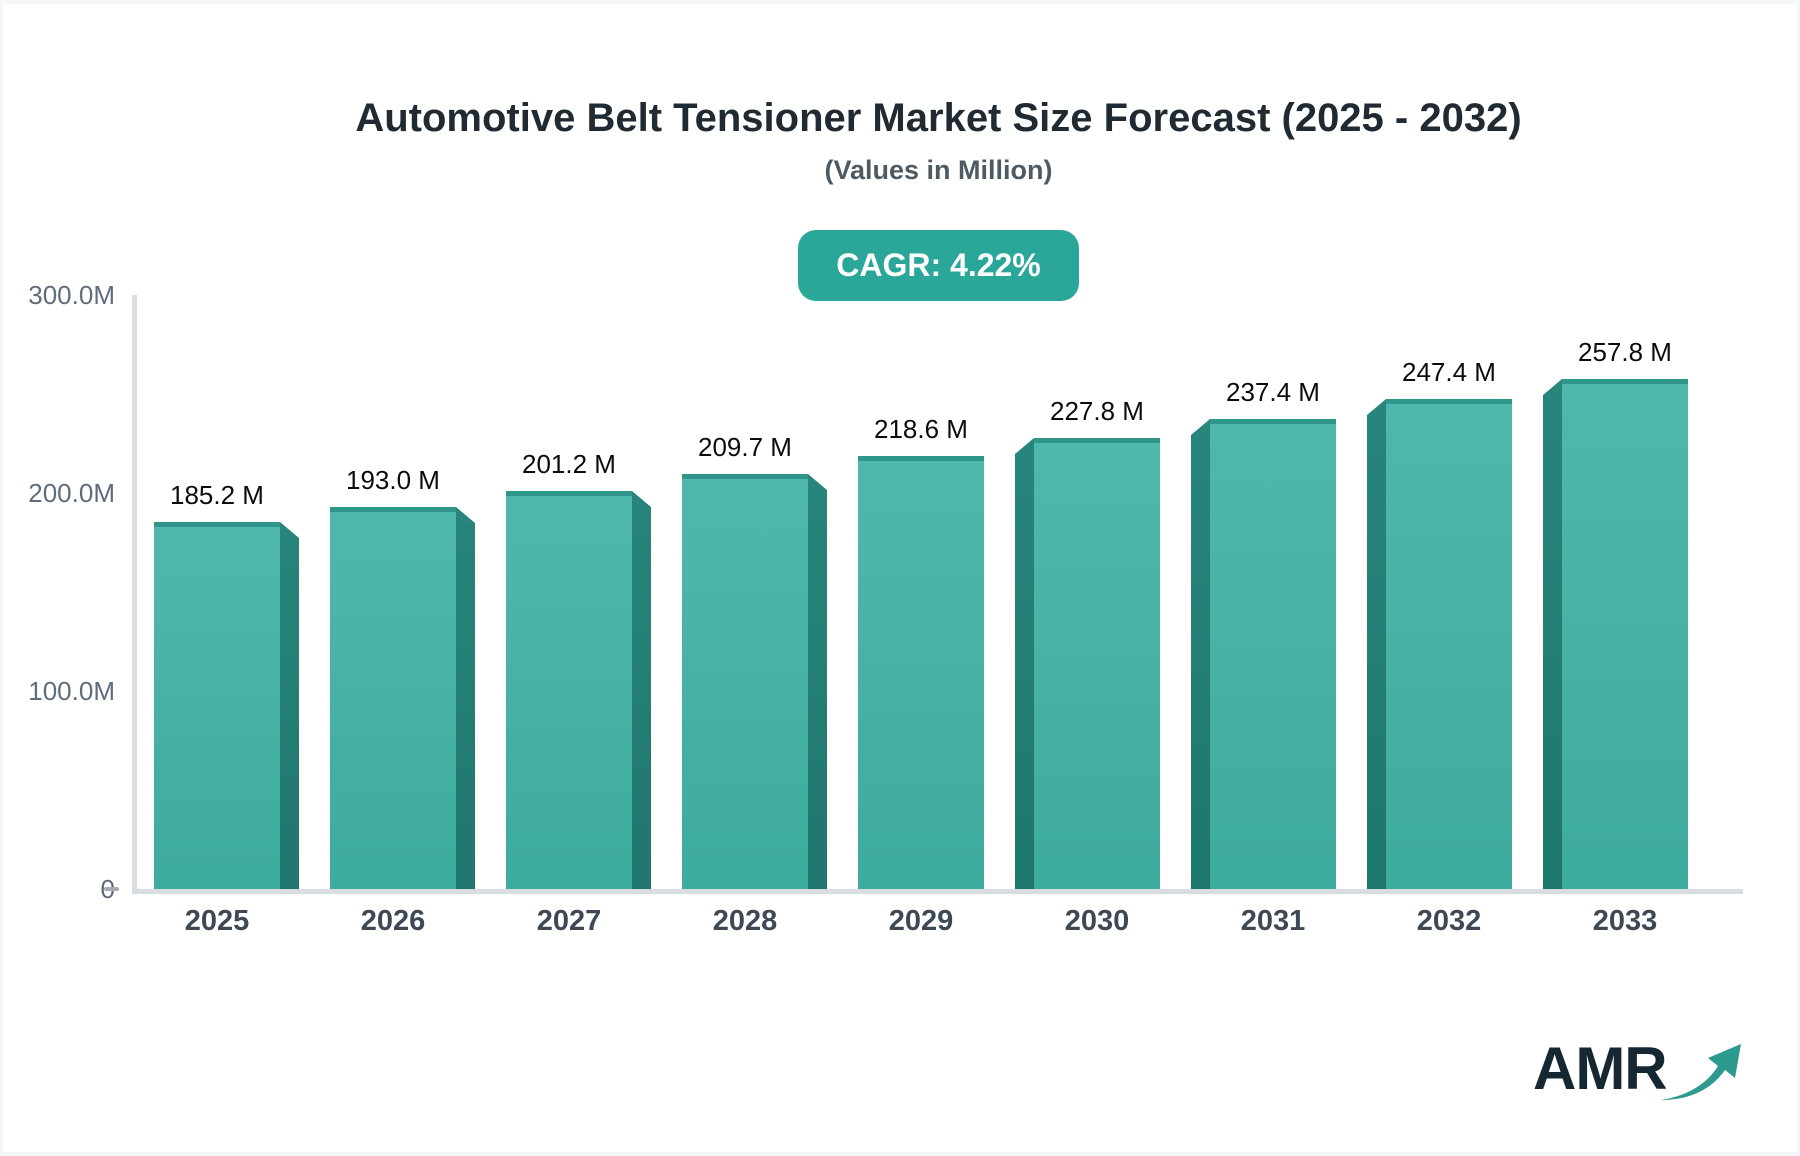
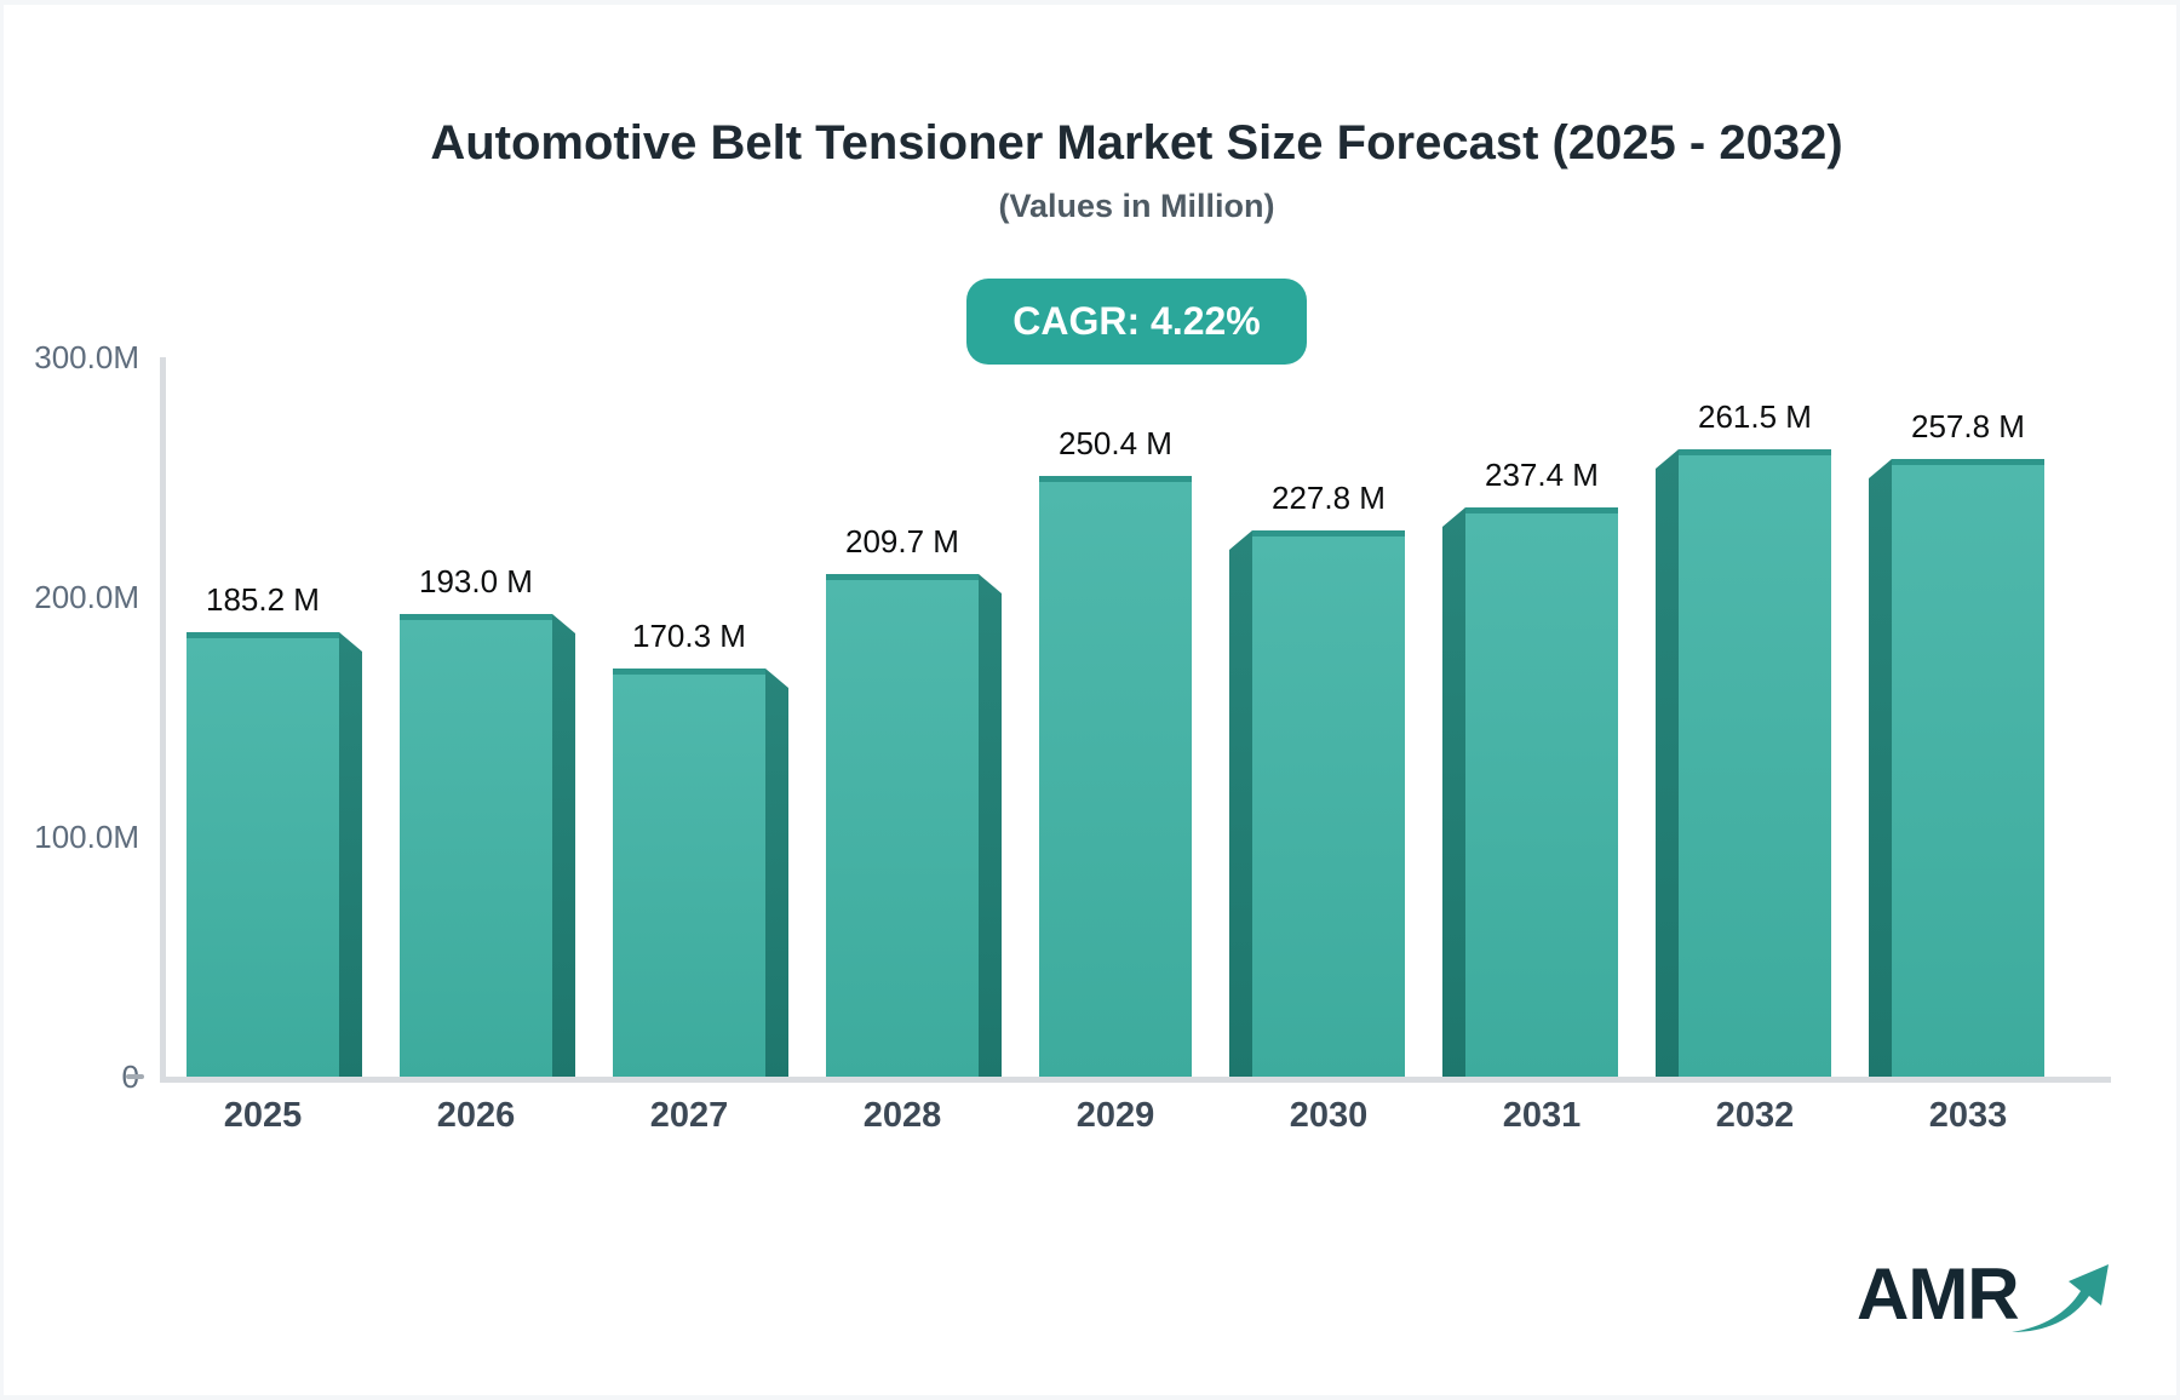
2027: 201.2 -> 170.3
2029: 218.6 -> 250.4
2032: 247.4 -> 261.5
